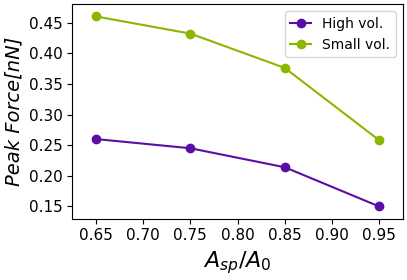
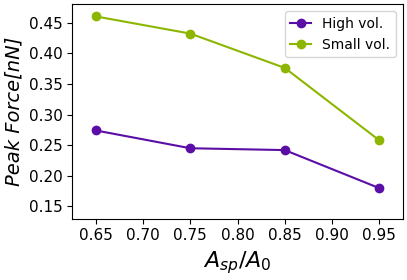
High vol./0.65: 0.260 -> 0.274
High vol./0.85: 0.214 -> 0.242
High vol./0.95: 0.150 -> 0.180
